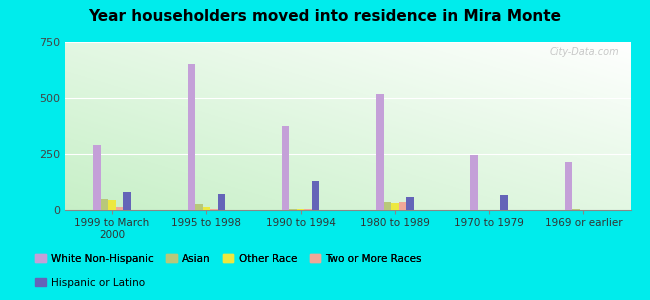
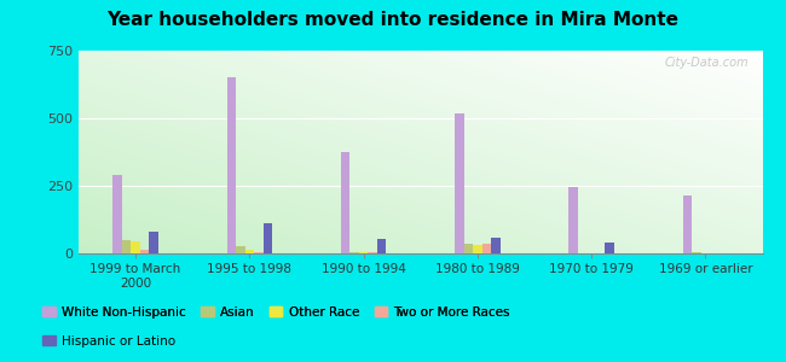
Hispanic or Latino/1995 to 1998: 70 -> 110
Hispanic or Latino/1990 to 1994: 130 -> 55
Hispanic or Latino/1970 to 1979: 65 -> 38
